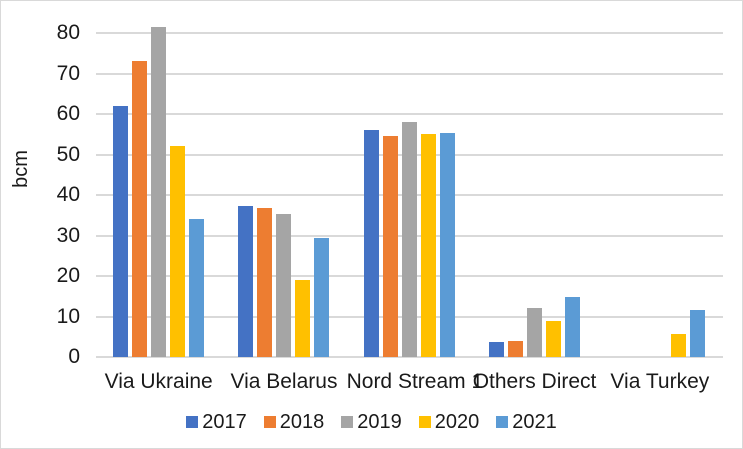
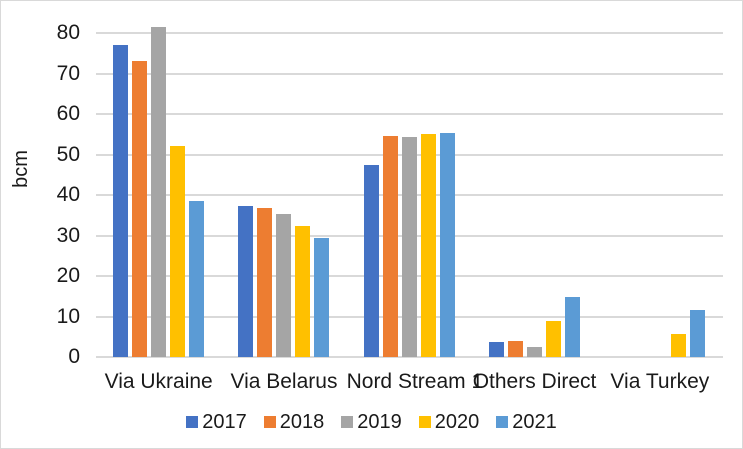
2017/Via Ukraine: 62 -> 77
2021/Via Ukraine: 34 -> 38
2020/Via Belarus: 19 -> 32
2017/Nord Stream 1: 56 -> 47
2019/Nord Stream 1: 58 -> 54
2019/Others Direct: 12 -> 2
